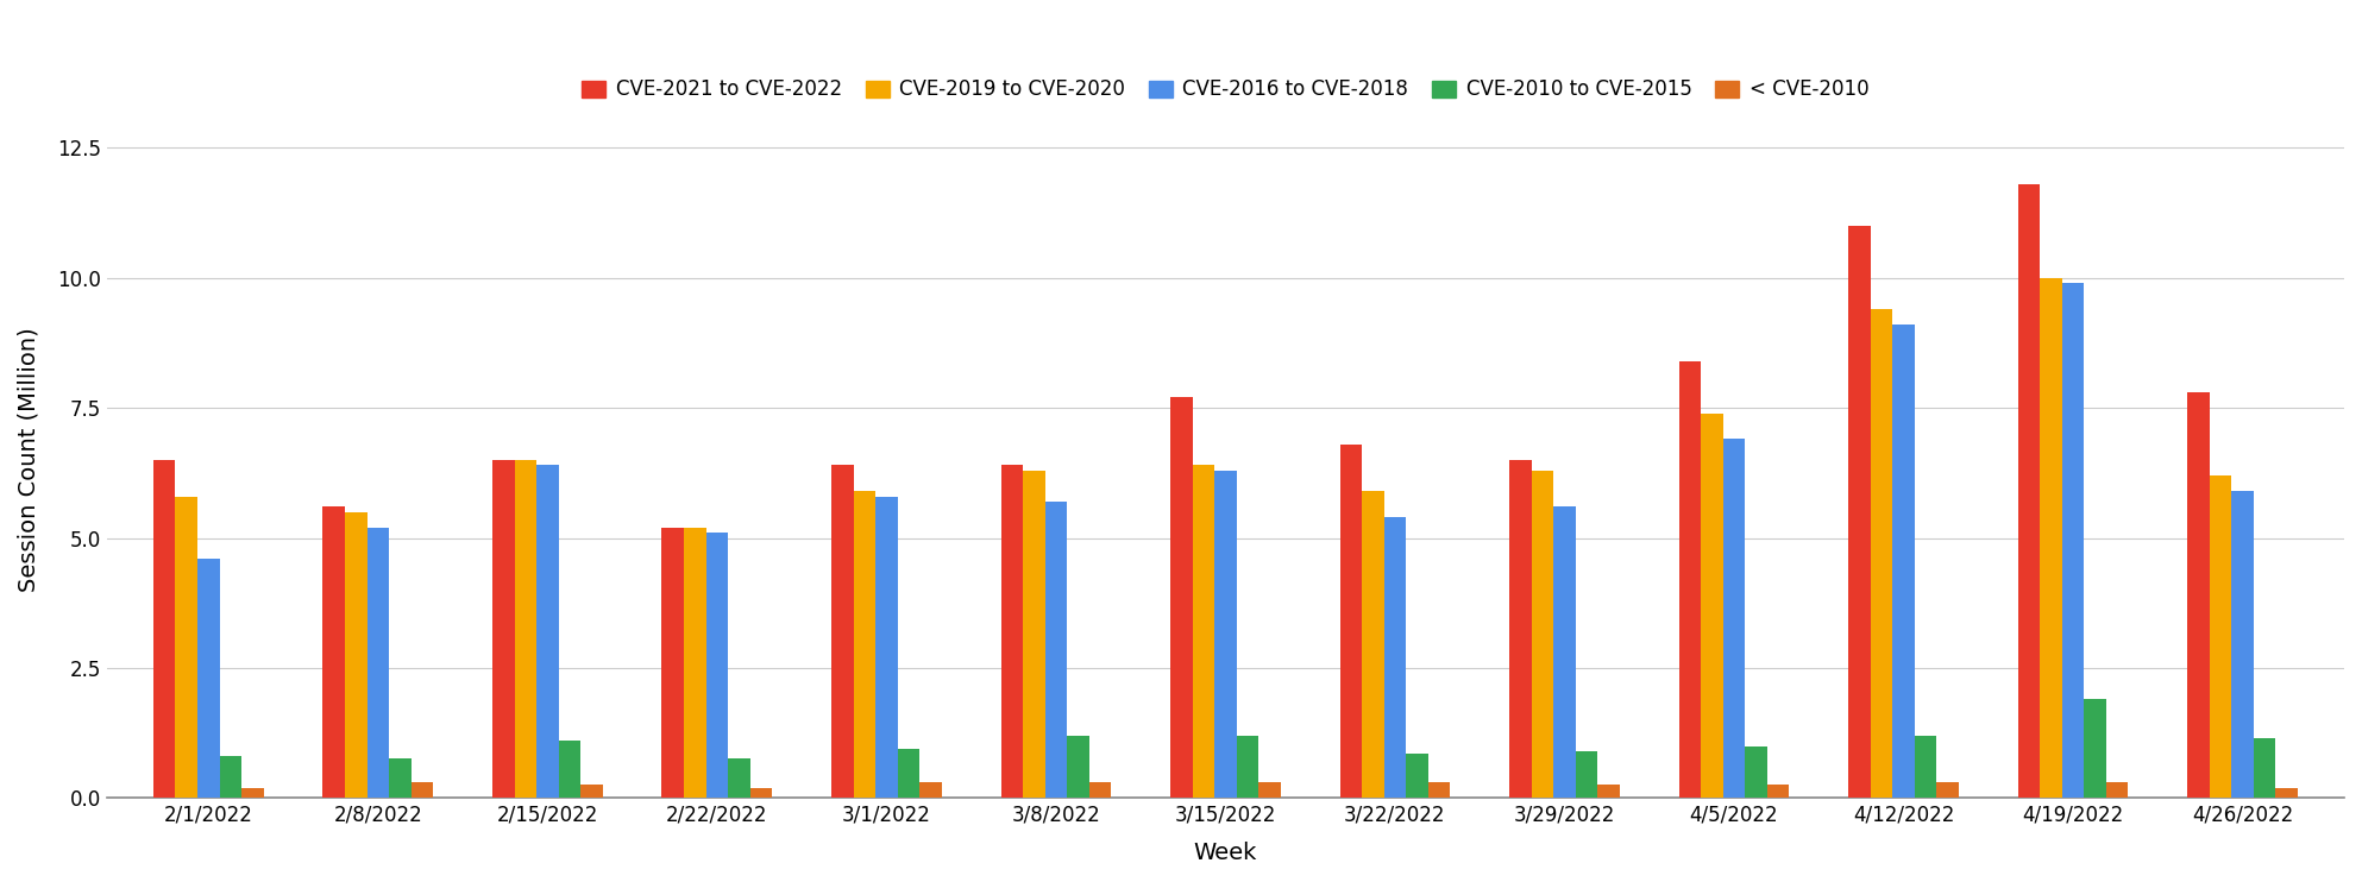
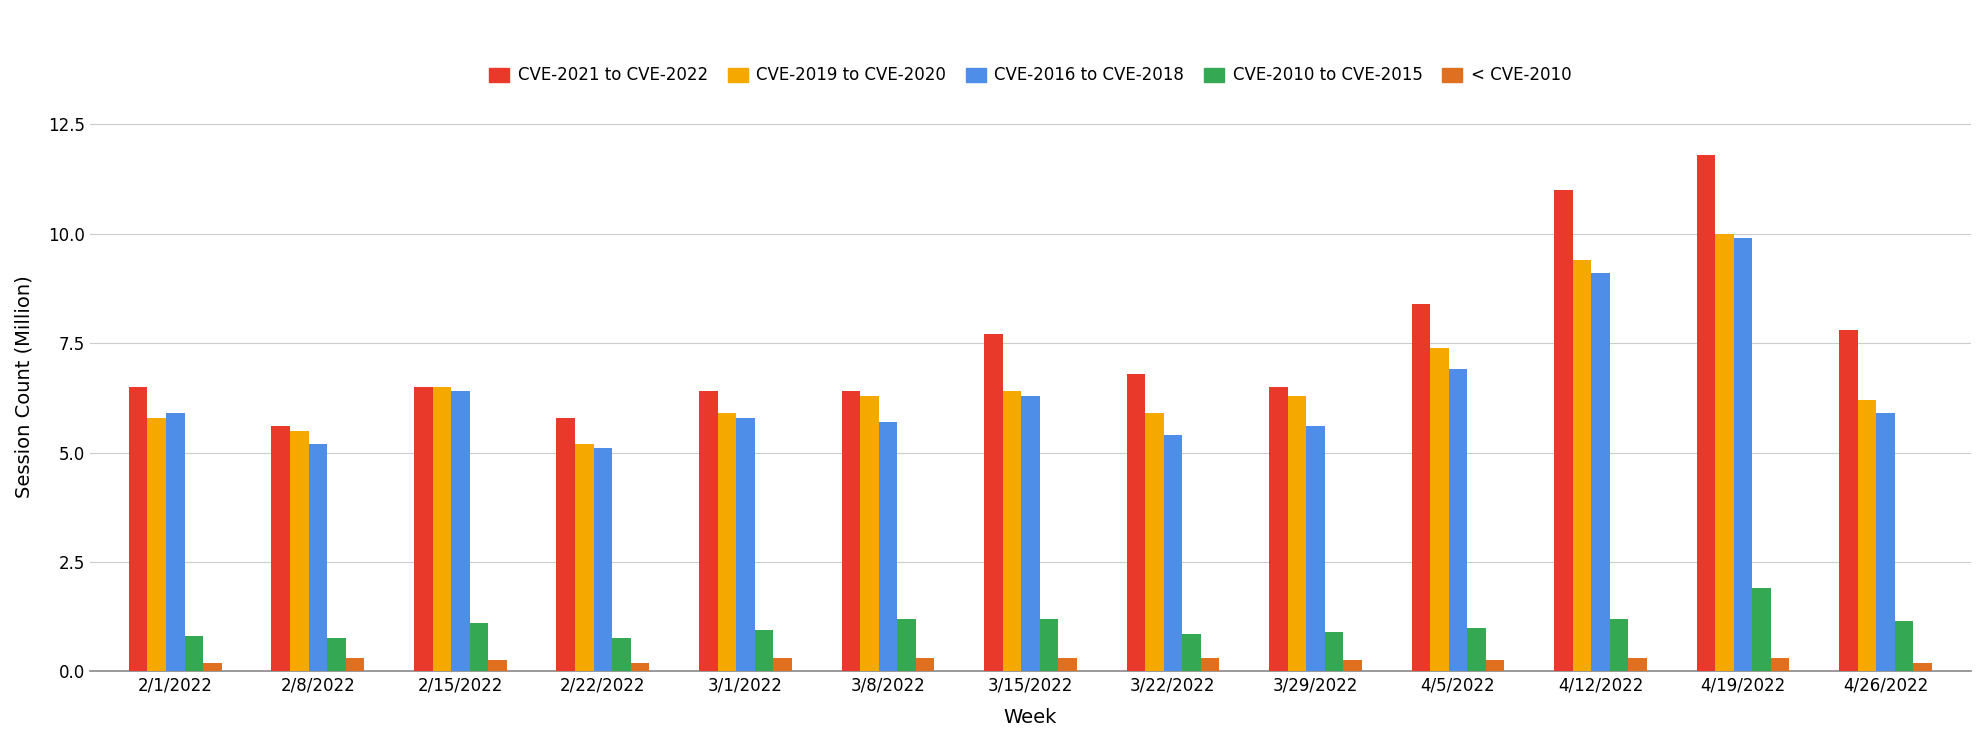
CVE-2016 to CVE-2018/2/1/2022: 4.6 -> 5.9
CVE-2021 to CVE-2022/2/22/2022: 5.2 -> 5.8
